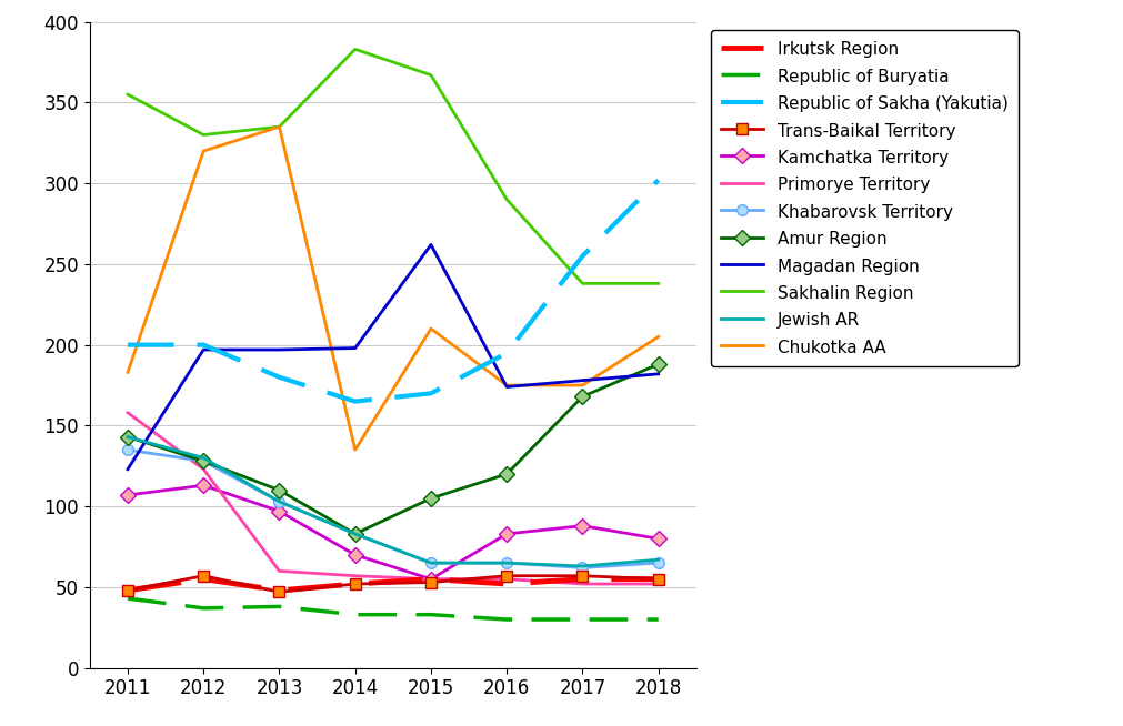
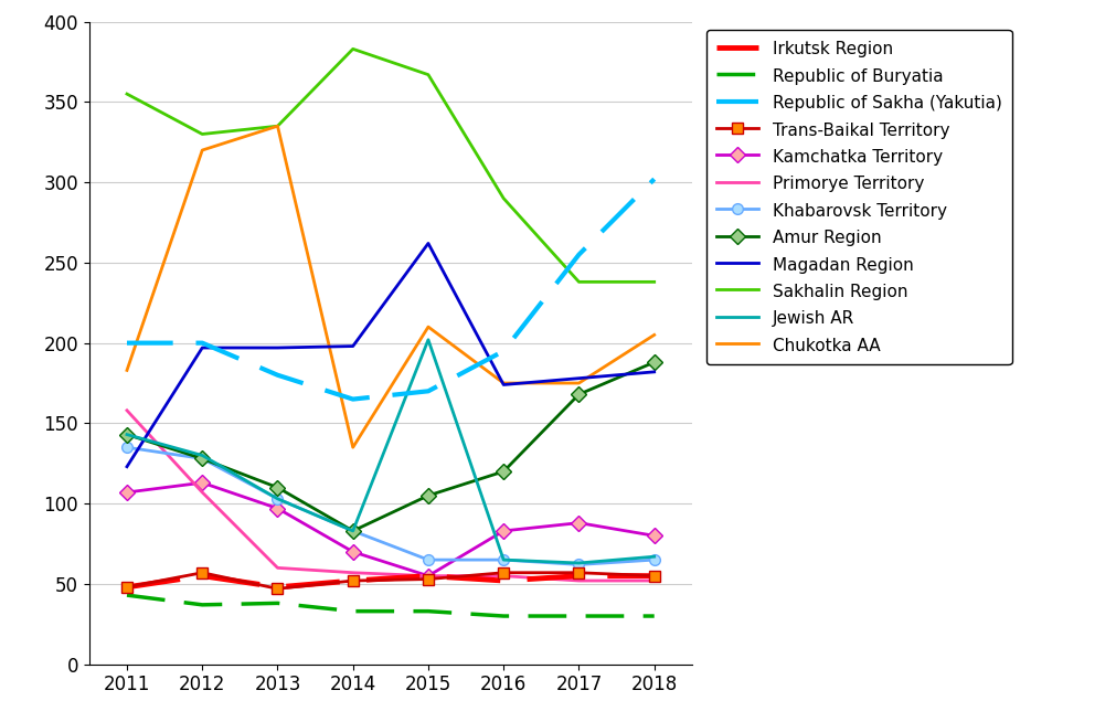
Primorye Territory/2012: 123 -> 107
Jewish AR/2015: 65 -> 202
